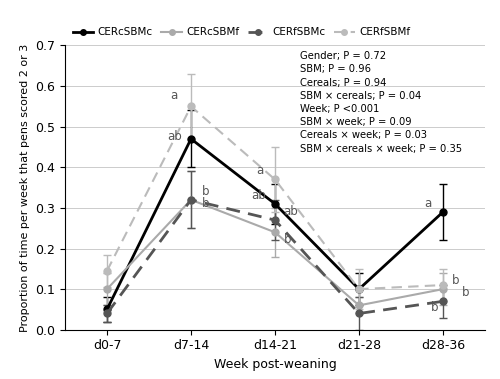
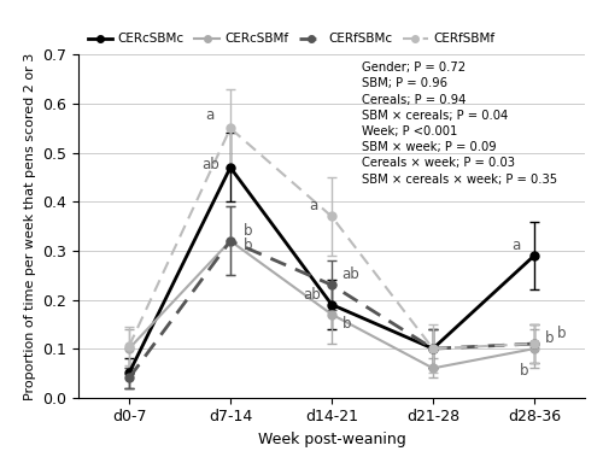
CERfSBMf/d0-7: 0.145 -> 0.105
CERcSBMc/d14-21: 0.31 -> 0.19
CERcSBMf/d14-21: 0.24 -> 0.17
CERfSBMc/d14-21: 0.27 -> 0.23
CERfSBMc/d21-28: 0.04 -> 0.10
CERfSBMc/d28-36: 0.07 -> 0.11
